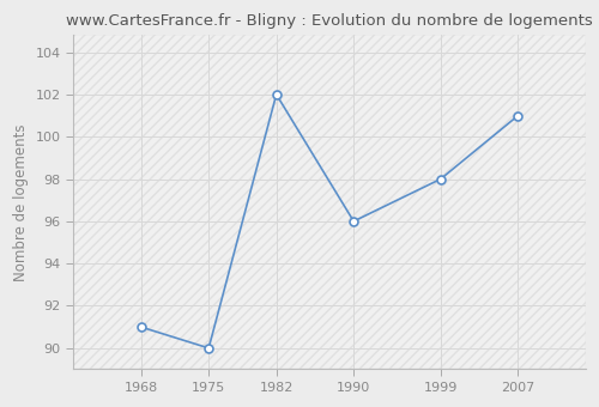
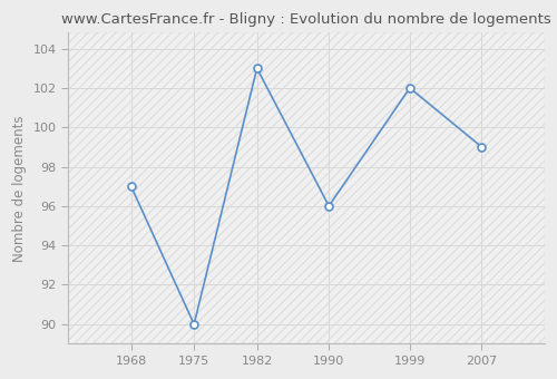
1968: 91 -> 97
1982: 102 -> 103
1999: 98 -> 102
2007: 101 -> 99
